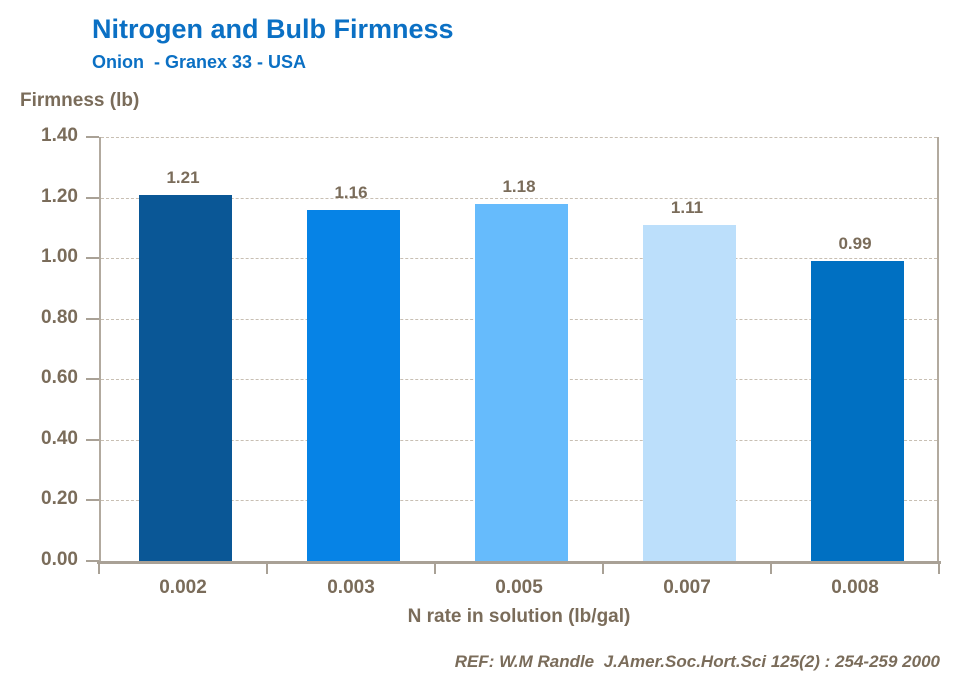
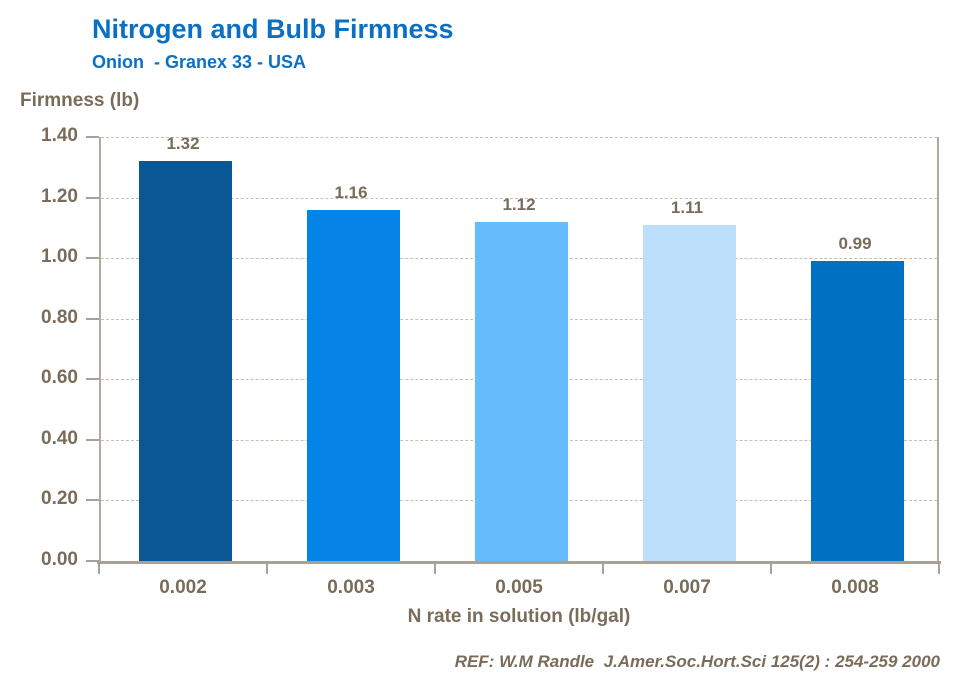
0.002: 1.21 -> 1.32
0.005: 1.18 -> 1.12
